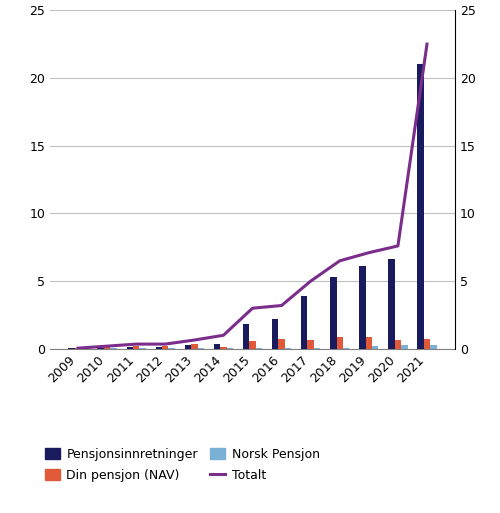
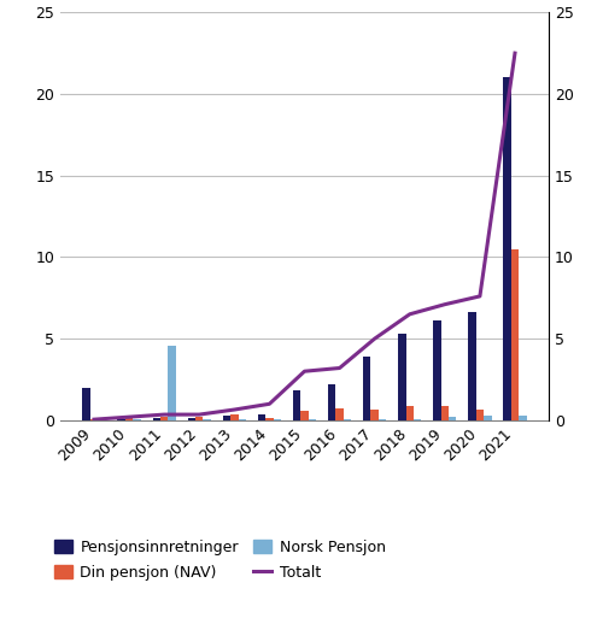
Pensjonsinnretninger/2009: 0.0 -> 2.0
Norsk Pensjon/2011: 0.0 -> 4.6
Din pensjon (NAV)/2021: 0.8 -> 10.5
